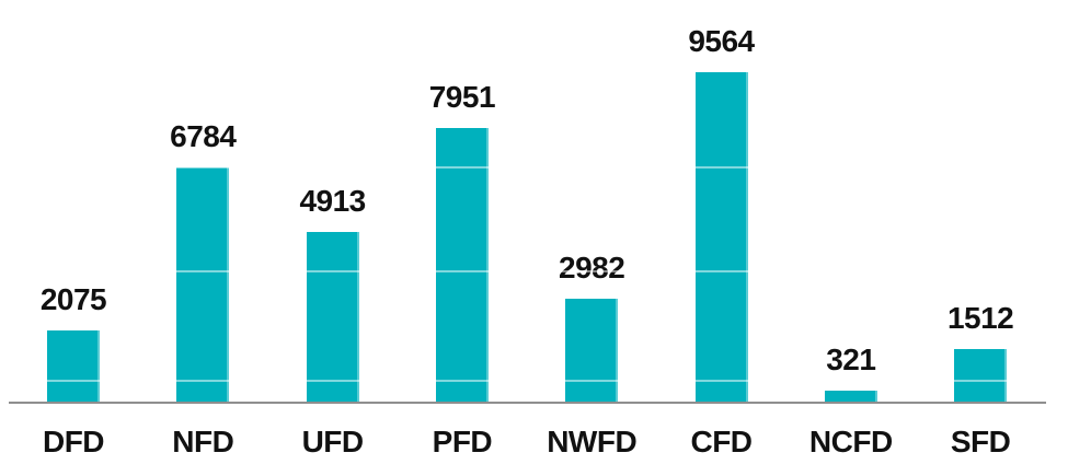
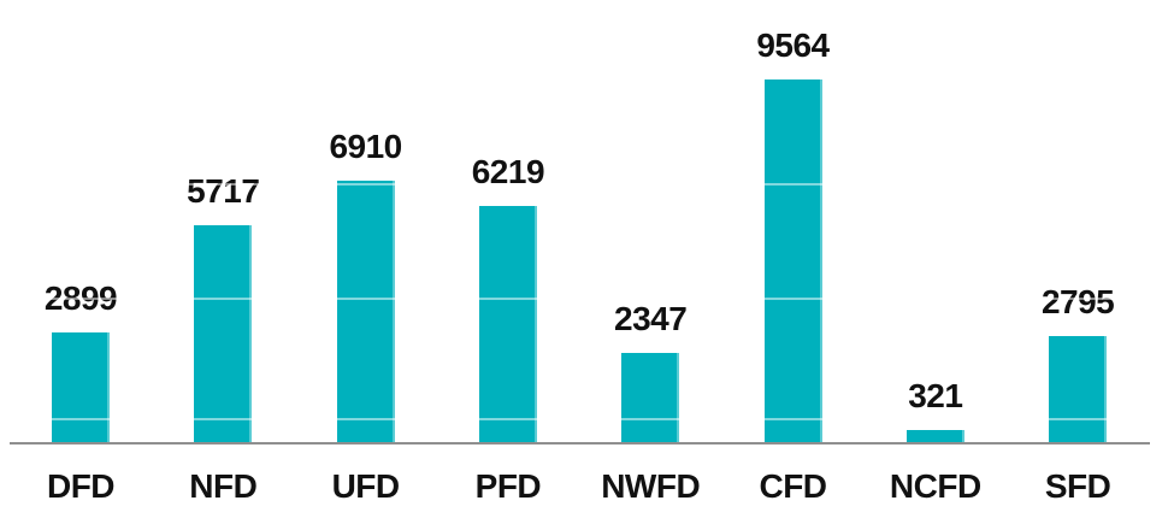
DFD: 2075 -> 2899
NFD: 6784 -> 5717
UFD: 4913 -> 6910
PFD: 7951 -> 6219
NWFD: 2982 -> 2347
SFD: 1512 -> 2795
